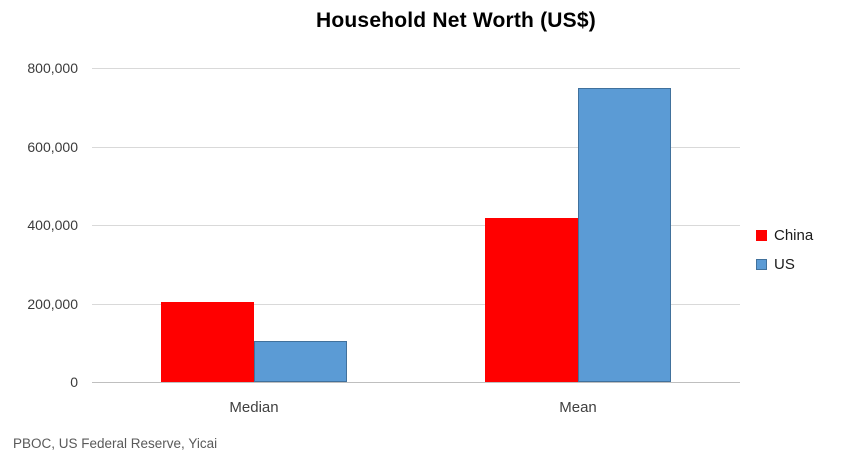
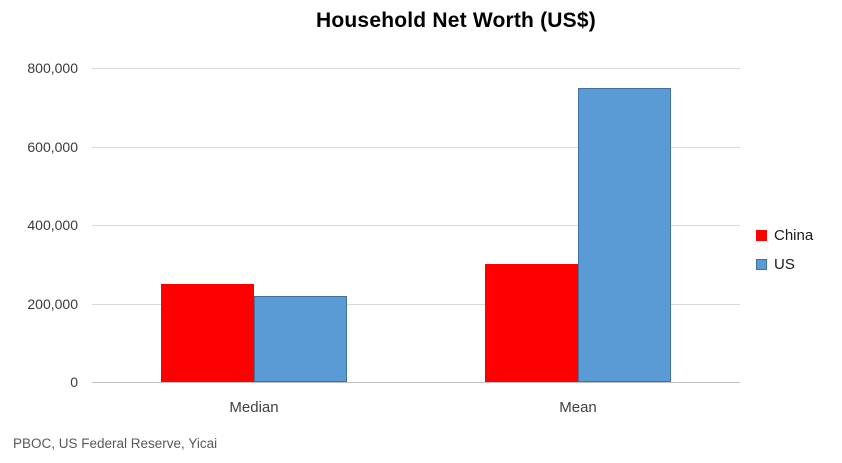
China/Median: 200000 -> 250000
US/Median: 100000 -> 220000
China/Mean: 420000 -> 300000
